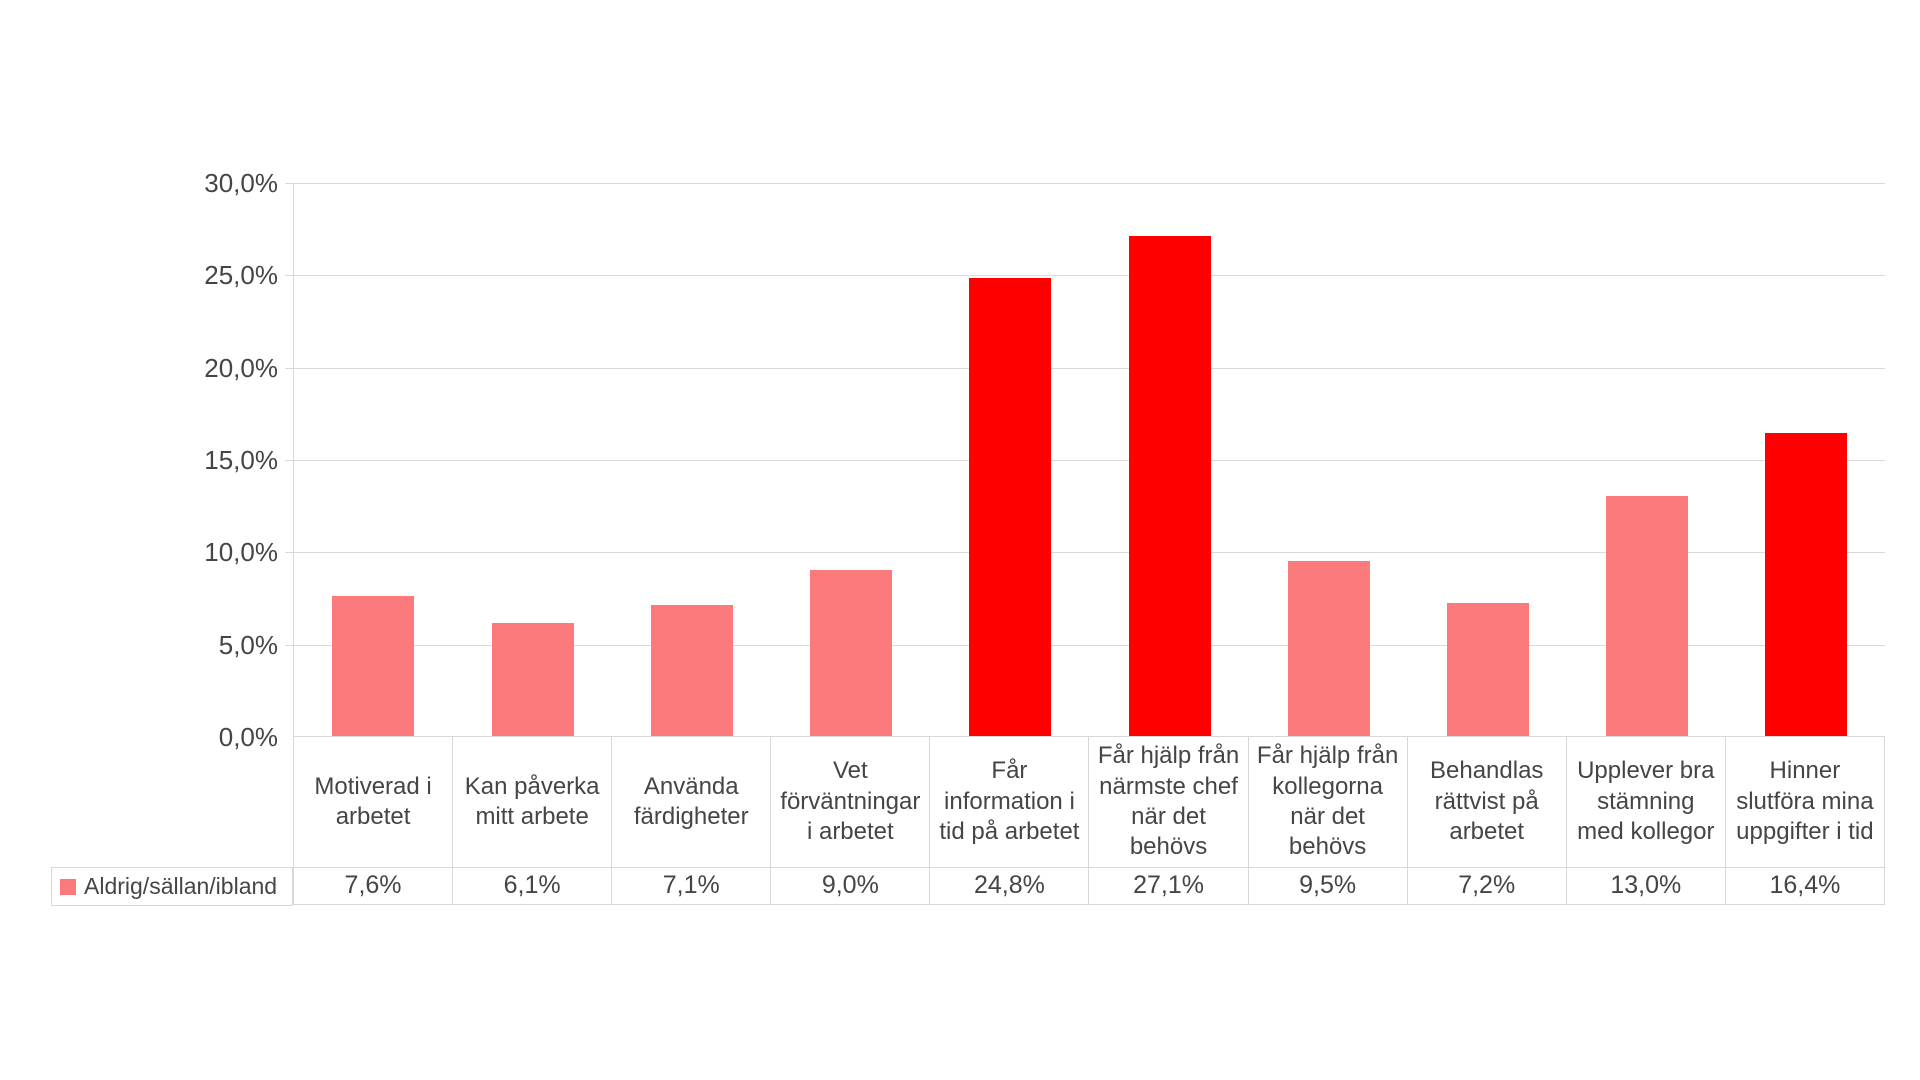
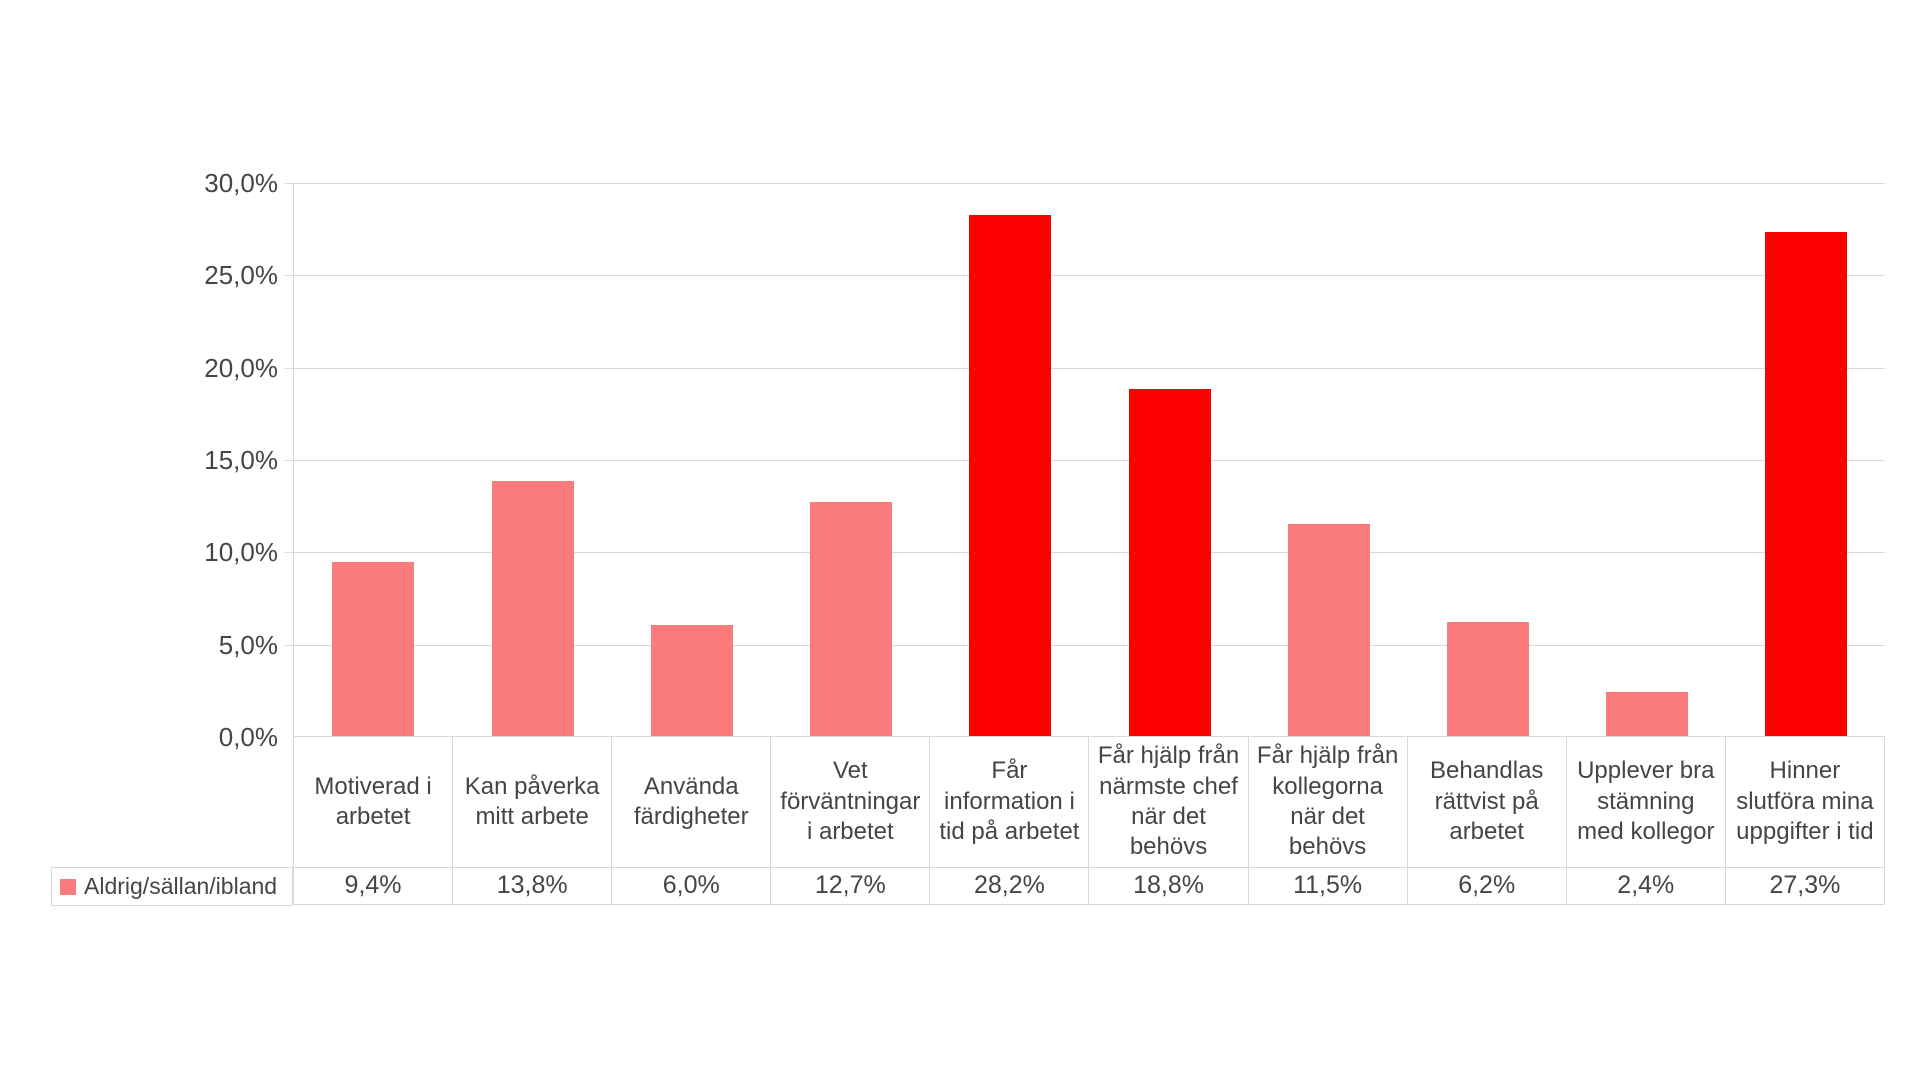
Motiverad i arbetet: 7,6% -> 9,4%
Kan påverka mitt arbete: 6,1% -> 13,8%
Använda färdigheter: 7,1% -> 6,0%
Vet förväntningar i arbetet: 9,0% -> 12,7%
Får information i tid på arbetet: 24,8% -> 28,2%
Får hjälp från närmste chef när det behövs: 27,1% -> 18,8%
Får hjälp från kollegorna när det behövs: 9,5% -> 11,5%
Behandlas rättvist på arbetet: 7,2% -> 6,2%
Upplever bra stämning med kollegor: 13,0% -> 2,4%
Hinner slutföra mina uppgifter i tid: 16,4% -> 27,3%
